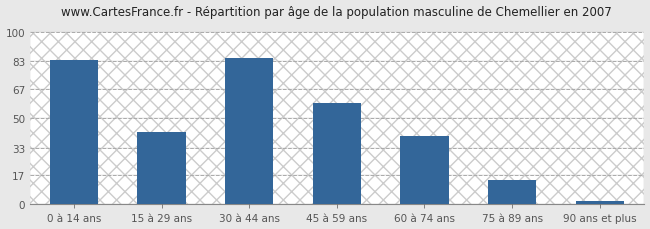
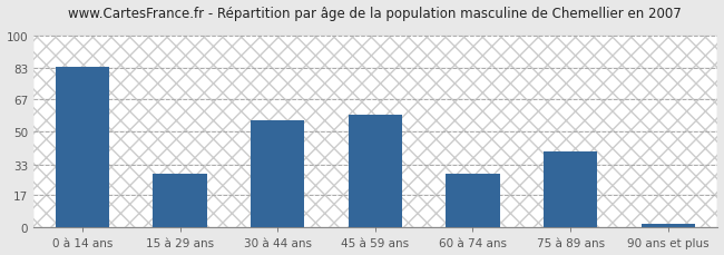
15 à 29 ans: 42 -> 28
30 à 44 ans: 85 -> 56
60 à 74 ans: 40 -> 28
75 à 89 ans: 14 -> 40
